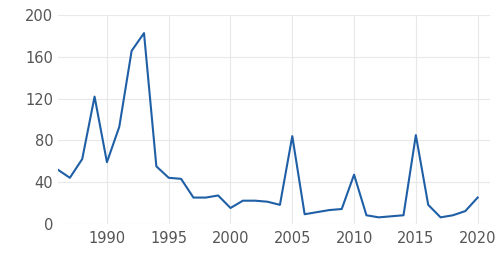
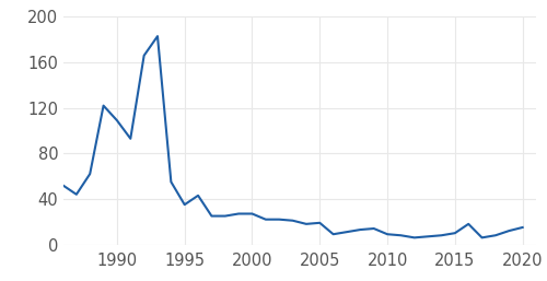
1990: 59 -> 109
1995: 44 -> 35
2000: 15 -> 27
2005: 84 -> 19
2010: 47 -> 9
2015: 85 -> 10
2020: 25 -> 15
